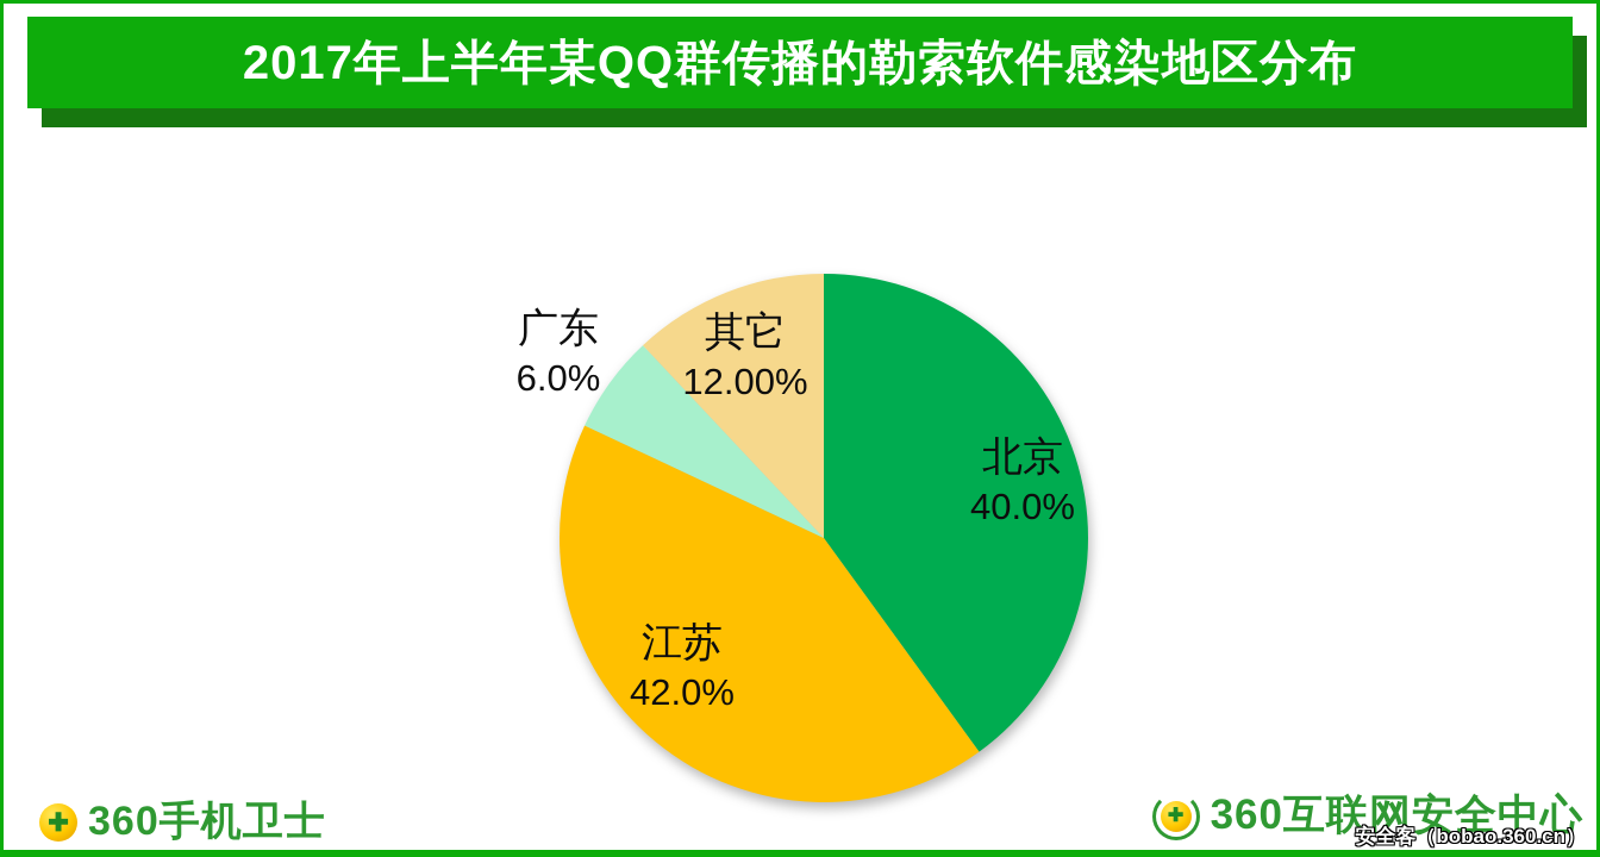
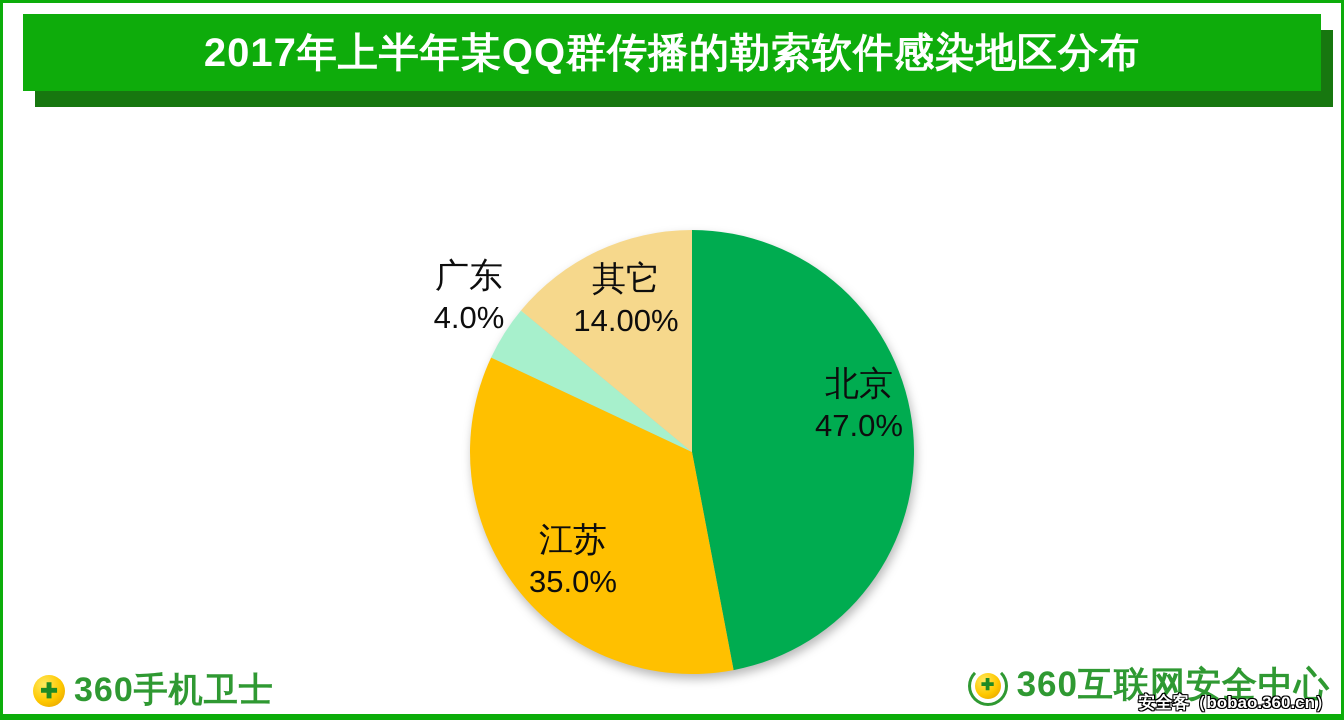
北京: 40.0% -> 47.0%
江苏: 42.0% -> 35.0%
广东: 6.0% -> 4.0%
其它: 12.00% -> 14.00%
